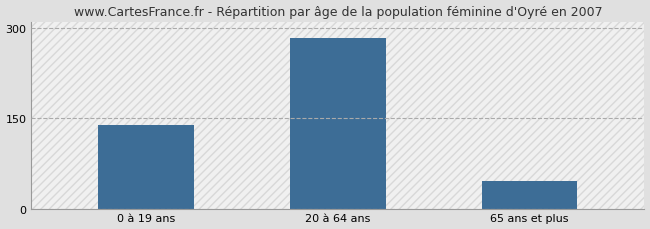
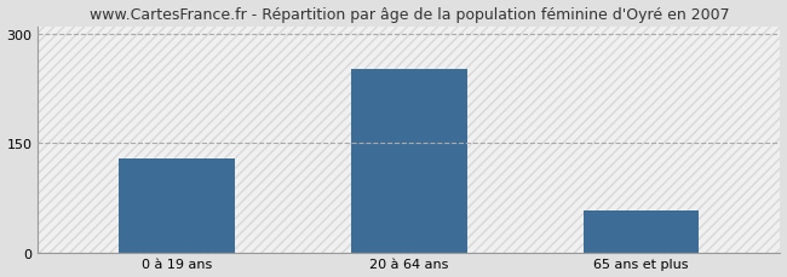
0 à 19 ans: 138 -> 128
20 à 64 ans: 283 -> 252
65 ans et plus: 46 -> 58
